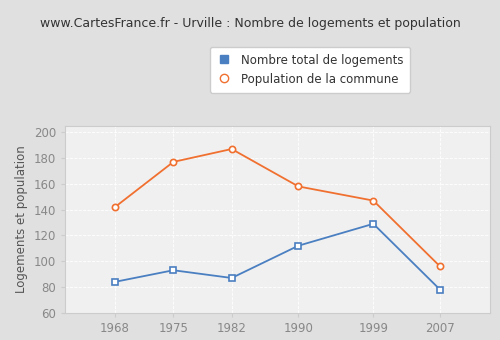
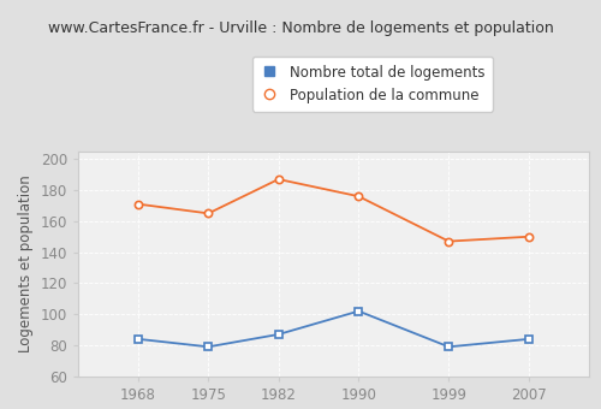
Population de la commune/1968: 142 -> 171
Nombre total de logements/1975: 93 -> 79
Population de la commune/1975: 177 -> 165
Nombre total de logements/1990: 112 -> 102
Population de la commune/1990: 158 -> 176
Nombre total de logements/1999: 129 -> 79
Nombre total de logements/2007: 78 -> 84
Population de la commune/2007: 96 -> 150
